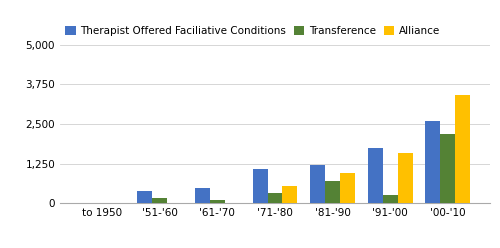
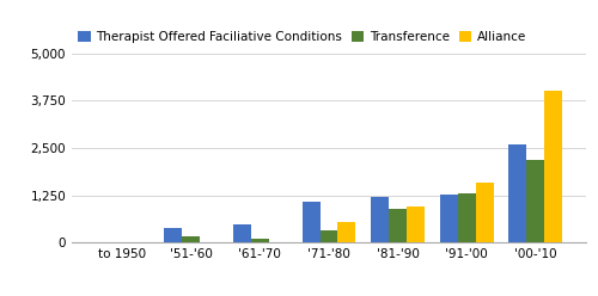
Transference/'81-'90: 700 -> 900
Therapist Offered Faciliative Conditions/'91-'00: 1,750 -> 1,270
Transference/'91-'00: 250 -> 1,310
Alliance/'00-'10: 3,400 -> 4,000
